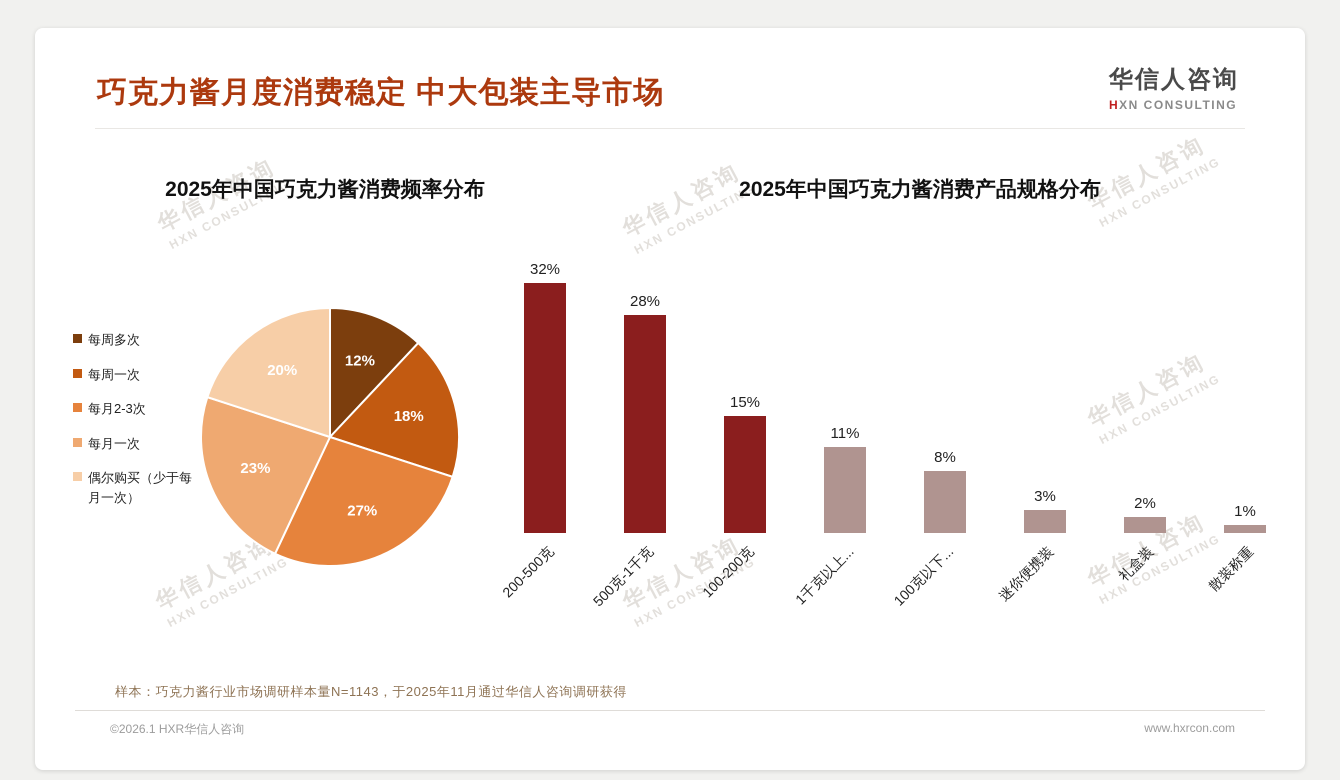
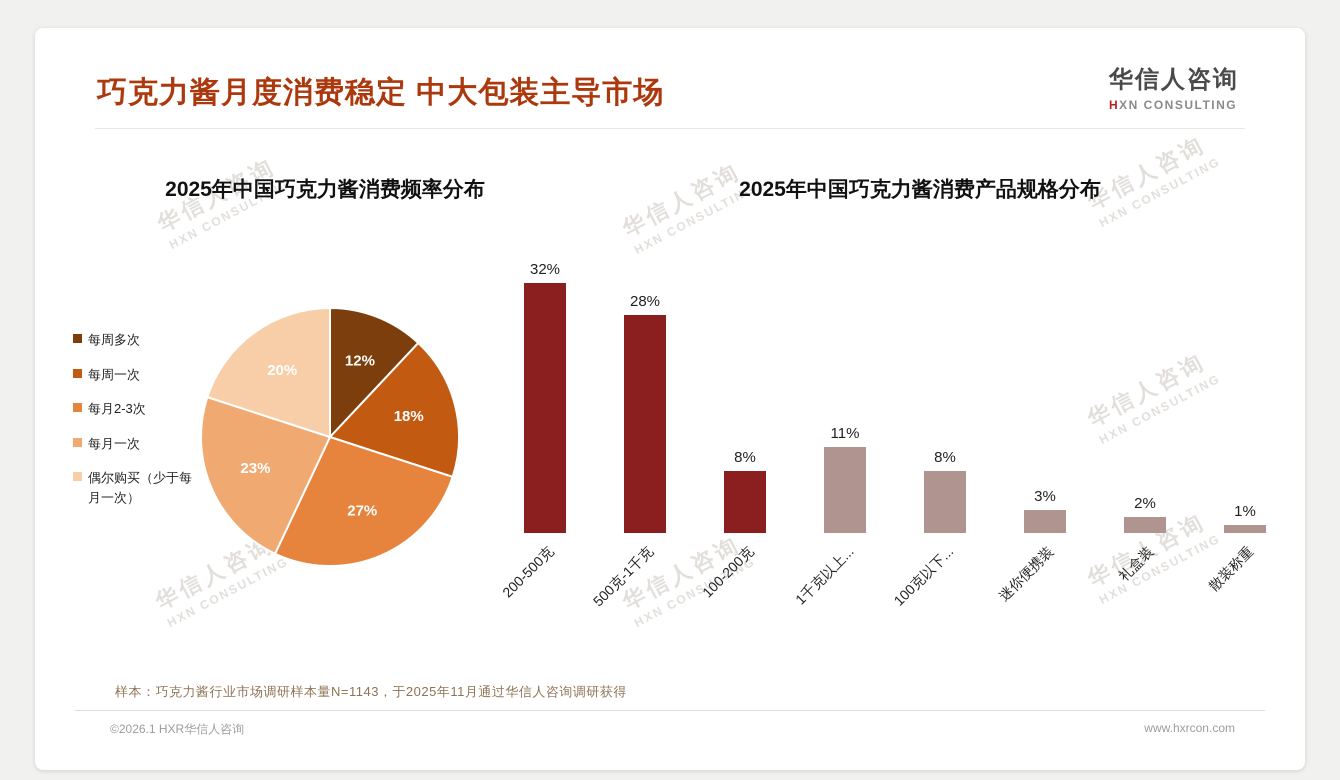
2025年中国巧克力酱消费产品规格分布/100-200克: 15% -> 8%
